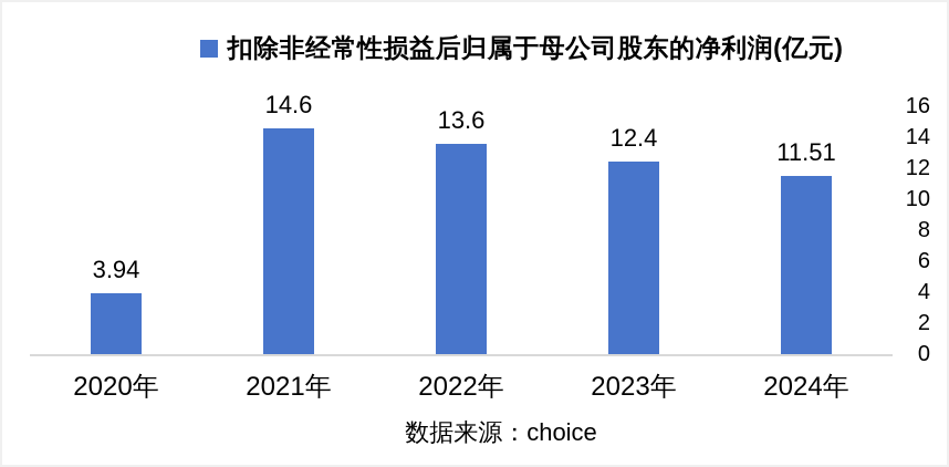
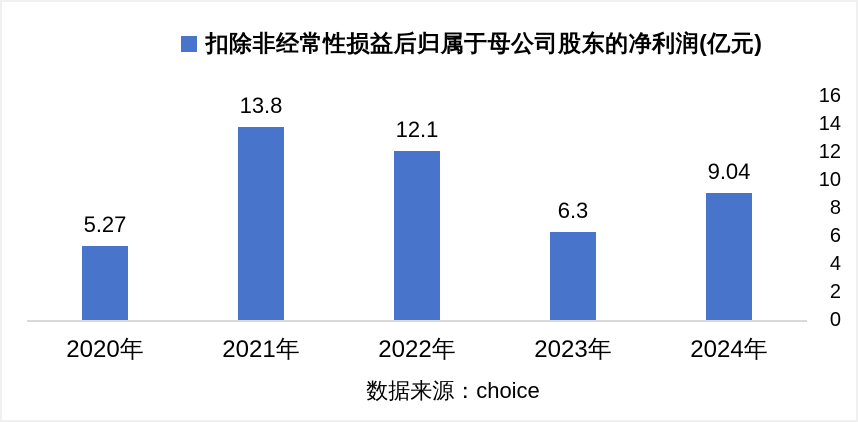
2020年: 3.94 -> 5.27
2021年: 14.6 -> 13.8
2022年: 13.6 -> 12.1
2023年: 12.4 -> 6.3
2024年: 11.51 -> 9.04
